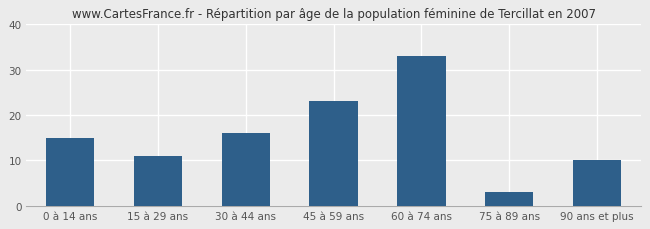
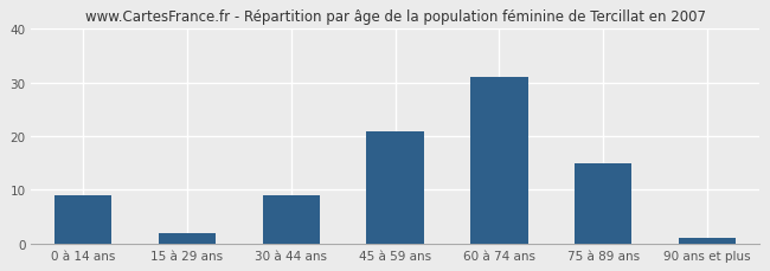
0 à 14 ans: 15 -> 9
15 à 29 ans: 11 -> 2
30 à 44 ans: 16 -> 9
45 à 59 ans: 23 -> 21
60 à 74 ans: 33 -> 31
75 à 89 ans: 3 -> 15
90 ans et plus: 10 -> 1
